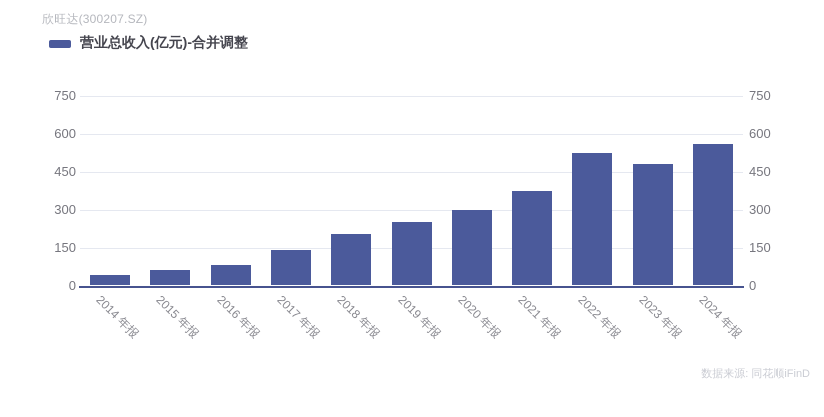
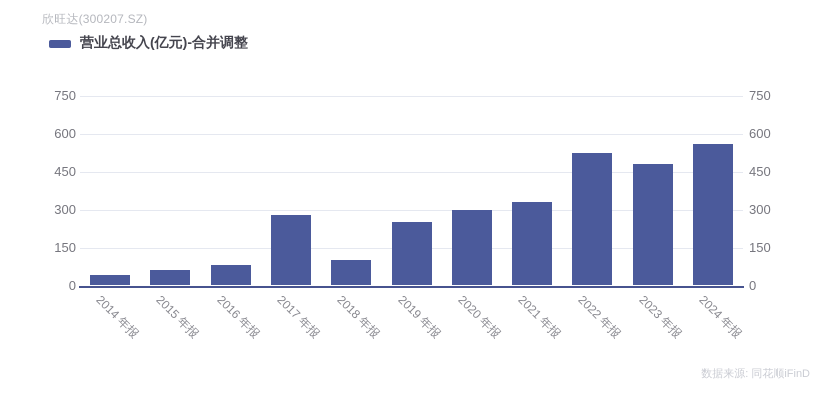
2017 年报: 140 -> 280
2018 年报: 200 -> 100
2021 年报: 370 -> 330
